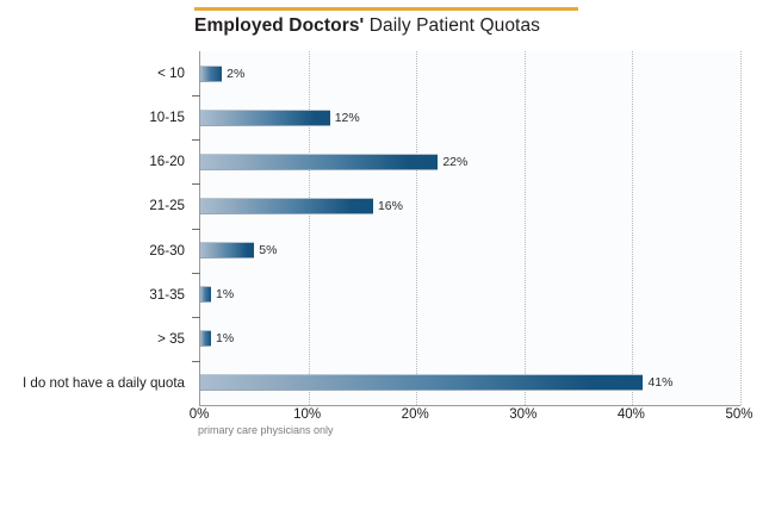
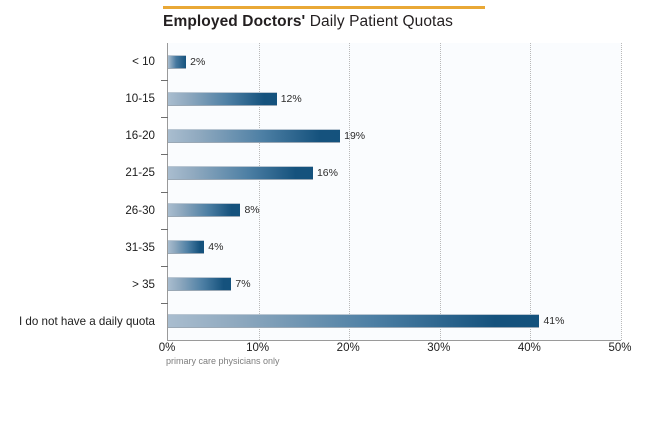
16-20: 22% -> 19%
26-30: 5% -> 8%
31-35: 1% -> 4%
> 35: 1% -> 7%
